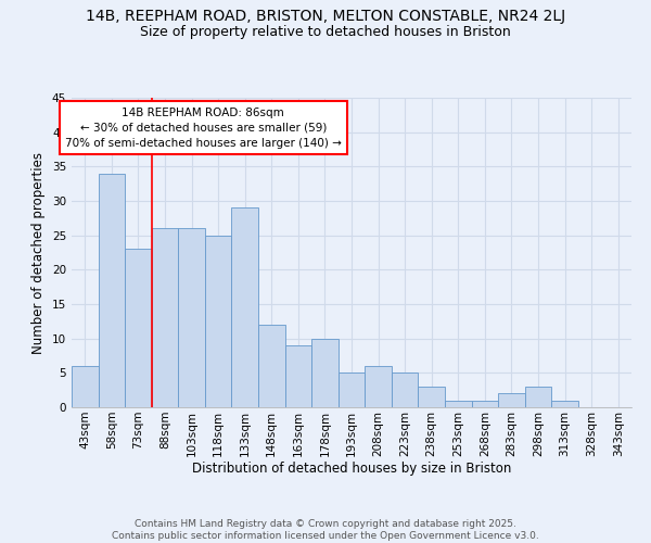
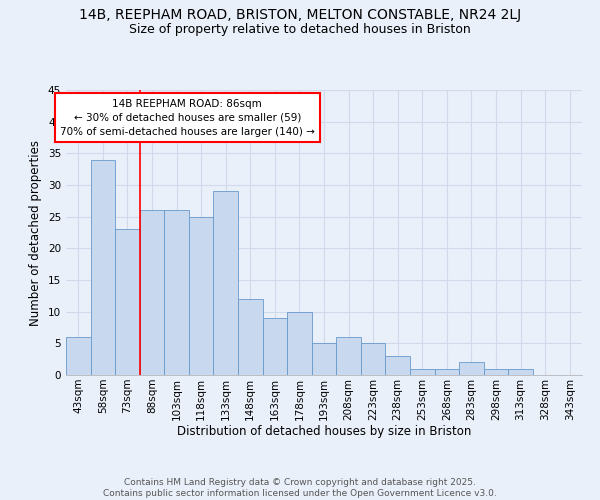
298sqm: 3 -> 1
